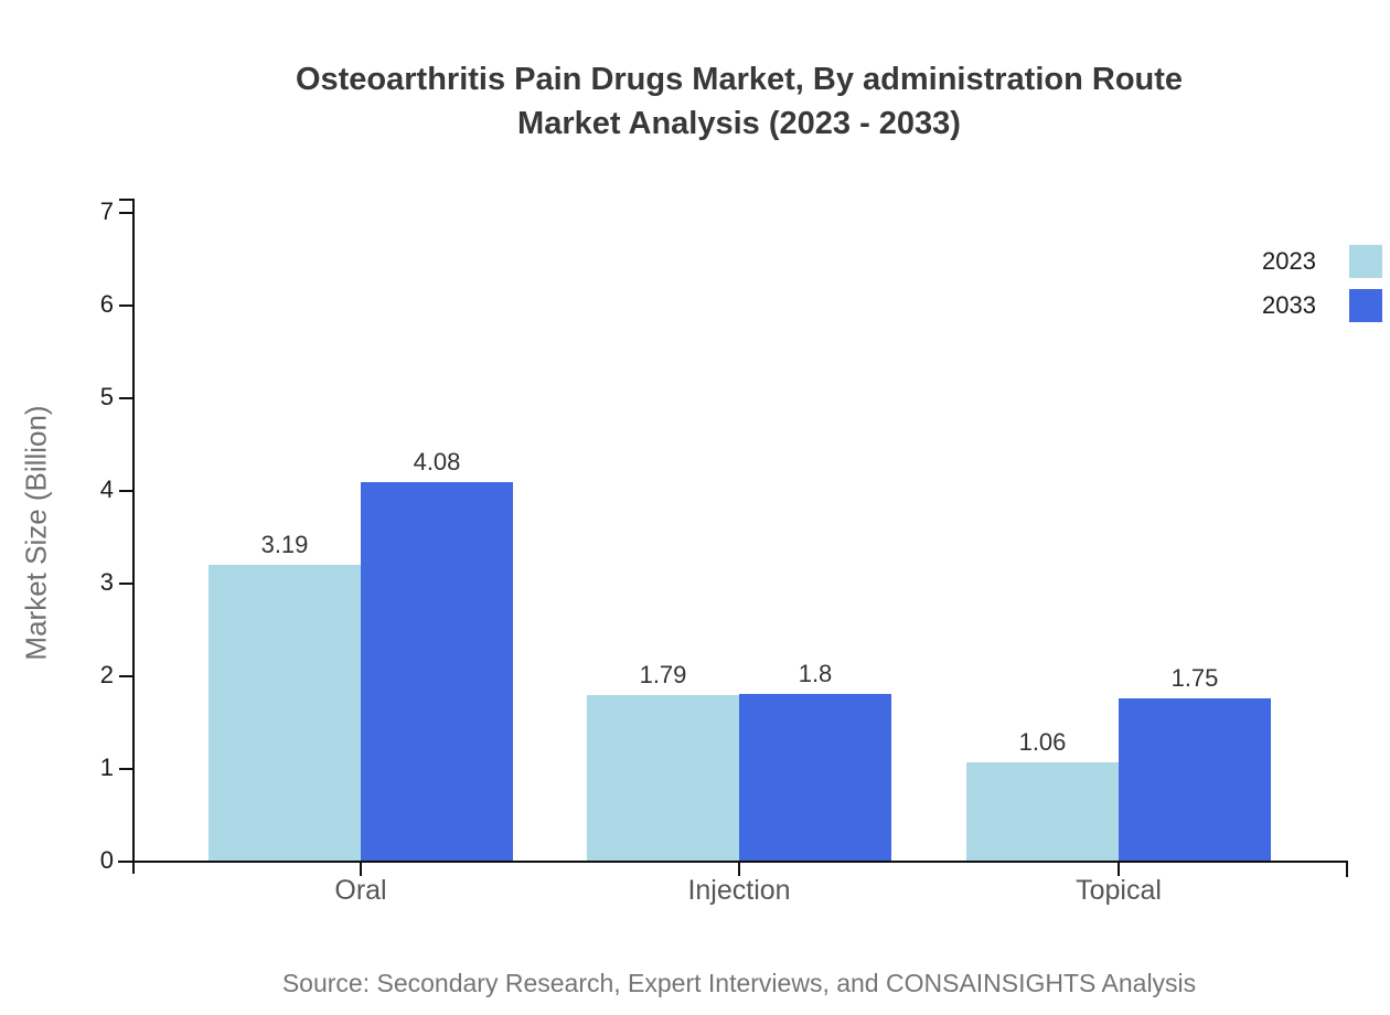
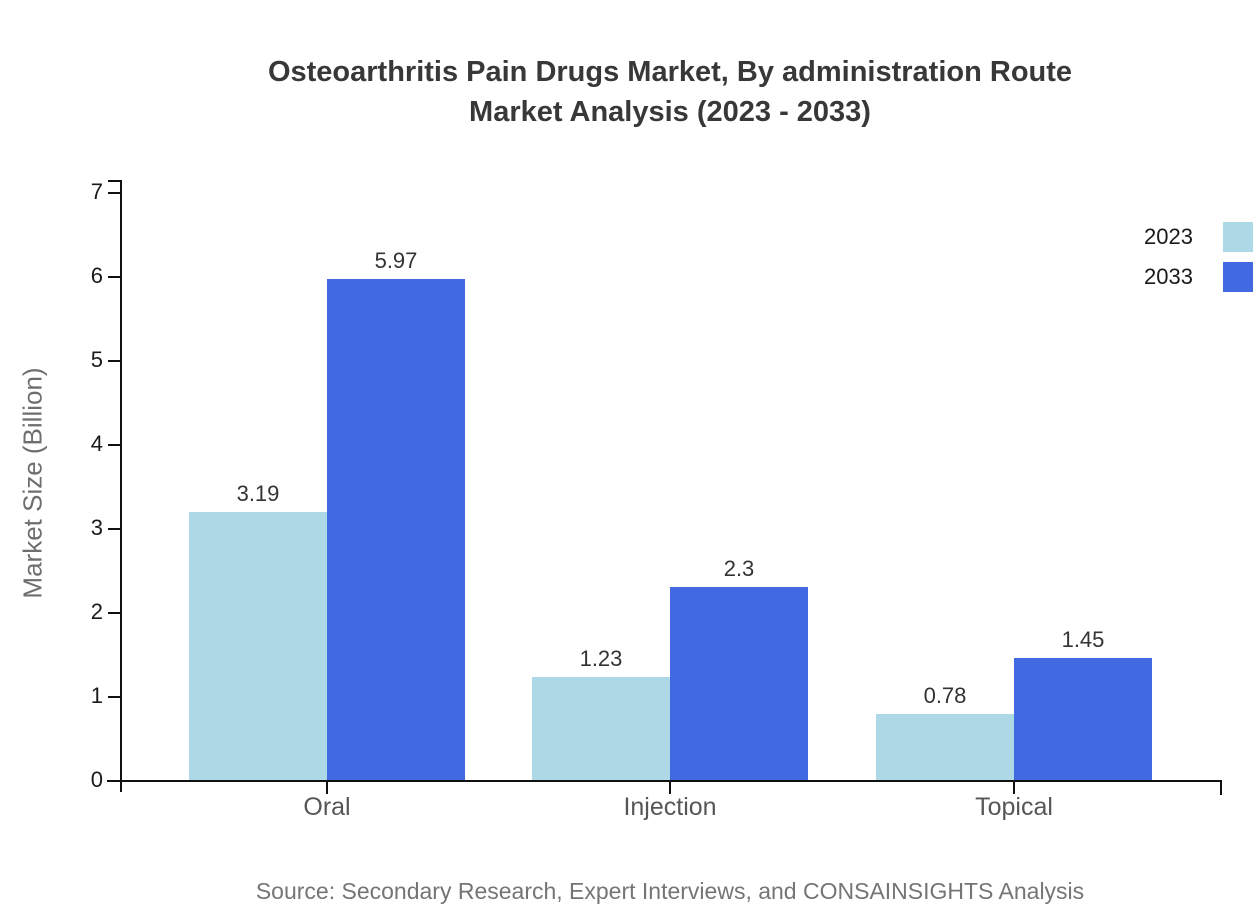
2033/Oral: 4.08 -> 5.97
2023/Injection: 1.79 -> 1.23
2033/Injection: 1.8 -> 2.3
2023/Topical: 1.06 -> 0.78
2033/Topical: 1.75 -> 1.45
